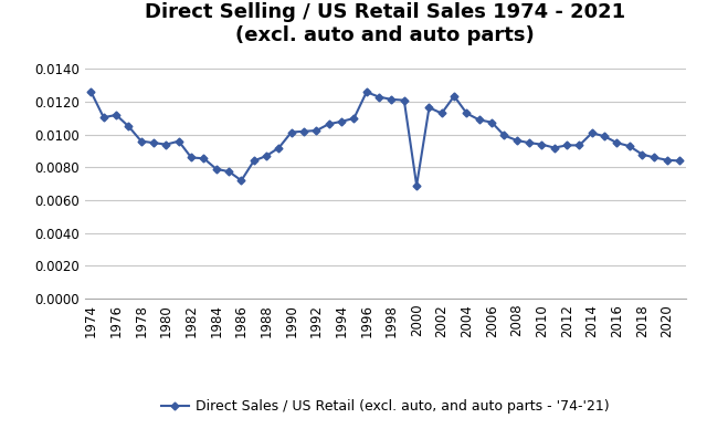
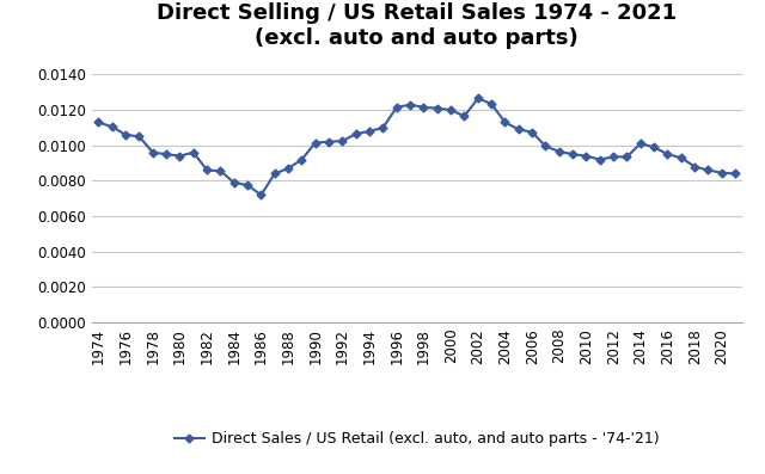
1974: 0.0126 -> 0.0113
1976: 0.0112 -> 0.0106
1996: 0.0126 -> 0.0121
2000: 0.0069 -> 0.0120
2002: 0.0113 -> 0.0126
